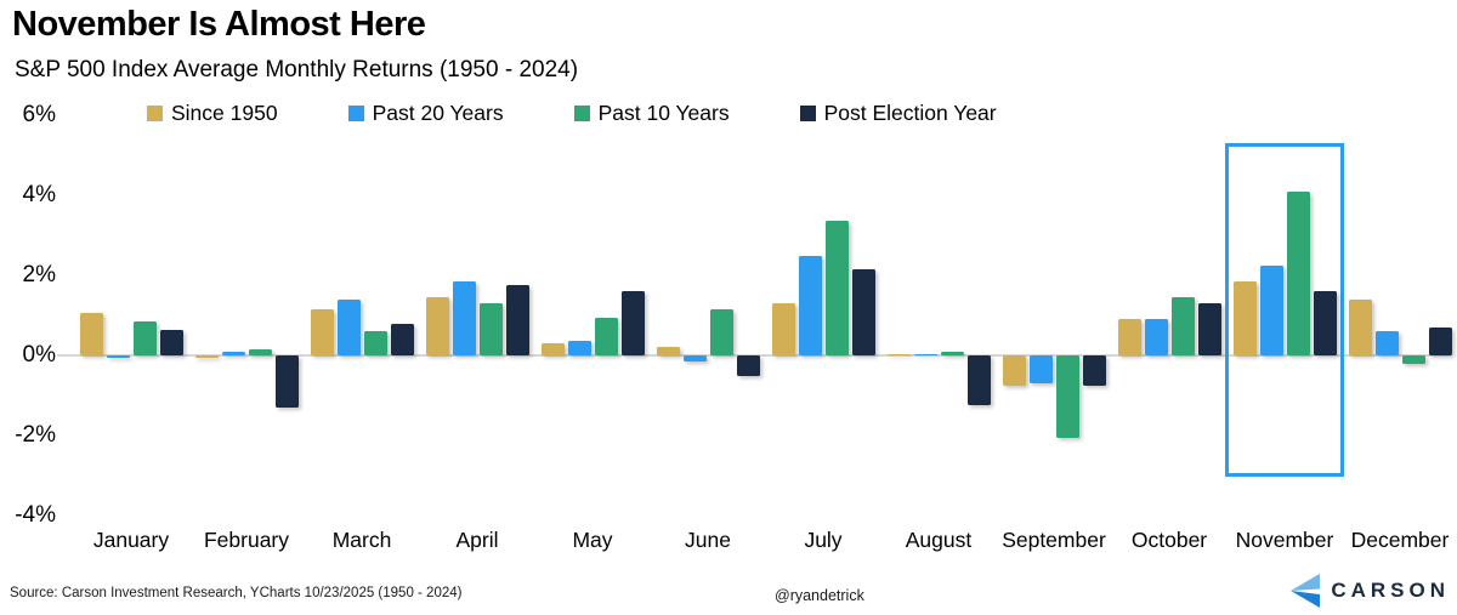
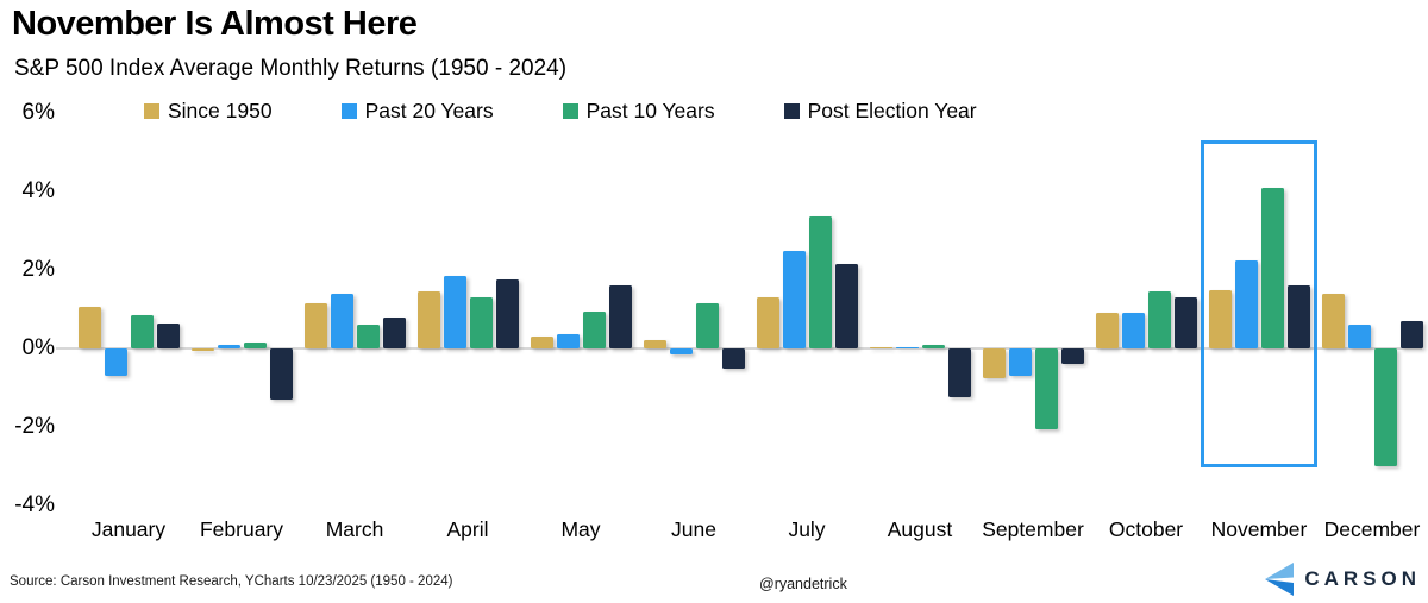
Past 20 Years/January: -0.1% -> -0.7%
Post Election Year/September: -0.8% -> -0.4%
Since 1950/November: 1.9% -> 1.5%
Past 10 Years/December: -0.2% -> -3.0%
